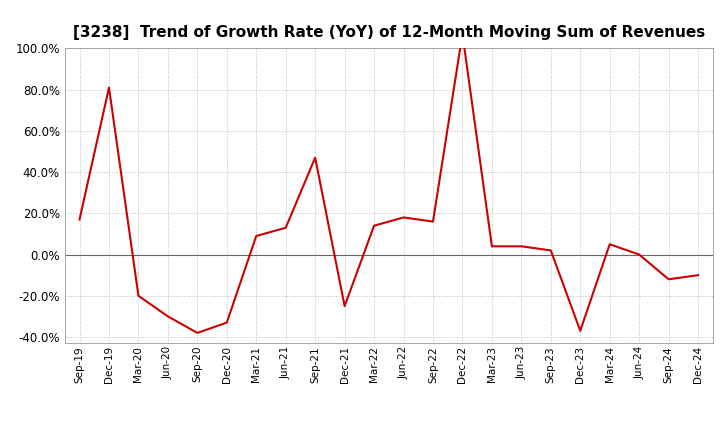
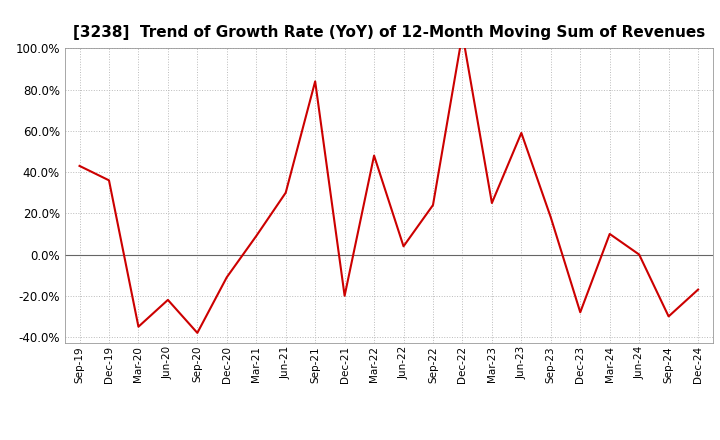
Sep-19: 17% -> 43%
Dec-19: 81% -> 36%
Mar-20: -20% -> -35%
Jun-20: -30% -> -22%
Dec-20: -33% -> -11%
Jun-21: 13% -> 30%
Sep-21: 47% -> 84%
Dec-21: -25% -> -20%
Mar-22: 14% -> 48%
Jun-22: 18% -> 4%
Sep-22: 16% -> 24%
Mar-23: 4% -> 25%
Jun-23: 4% -> 59%
Sep-23: 2% -> 18%
Dec-23: -37% -> -28%
Mar-24: 5% -> 10%
Sep-24: -12% -> -30%
Dec-24: -10% -> -17%
